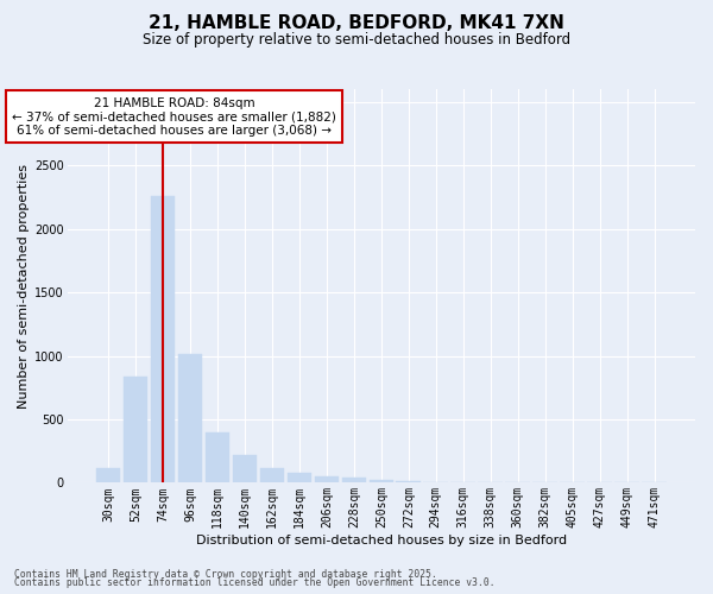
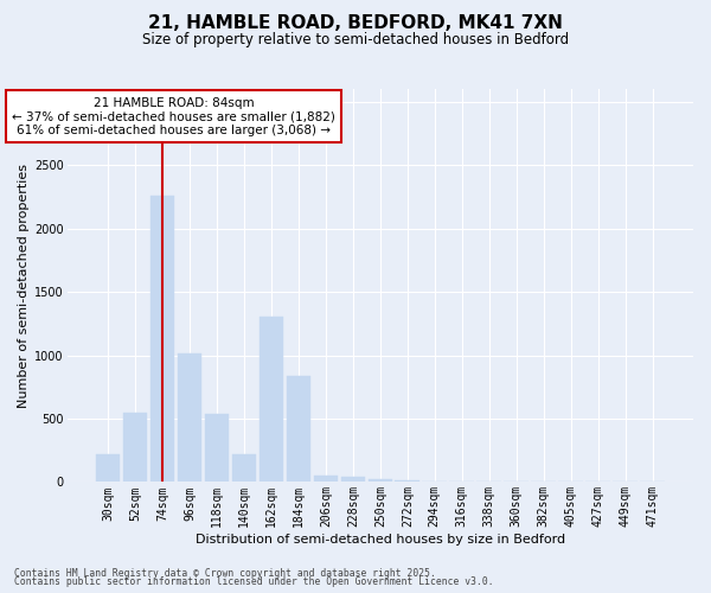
30sqm: 120 -> 220
52sqm: 840 -> 550
118sqm: 400 -> 540
162sqm: 120 -> 1300
184sqm: 80 -> 840
